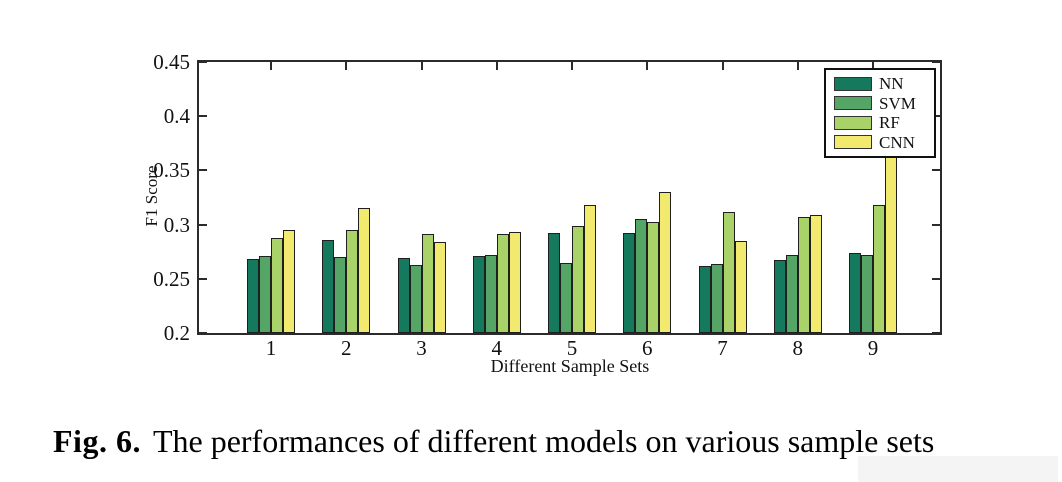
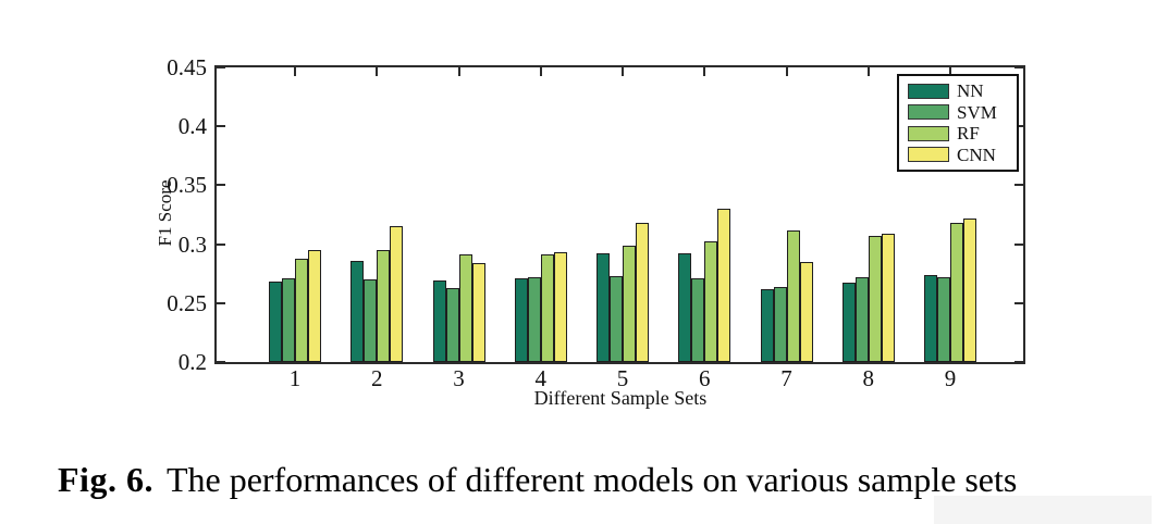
SVM/5: 0.265 -> 0.273
SVM/6: 0.305 -> 0.271
CNN/9: 0.391 -> 0.322
